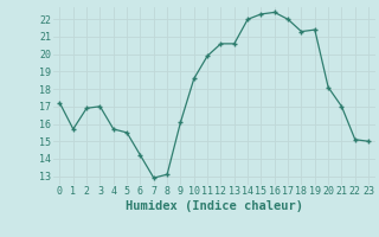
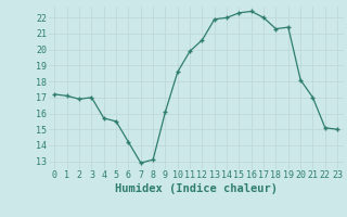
1: 15.7 -> 17.1
13: 20.6 -> 21.9
